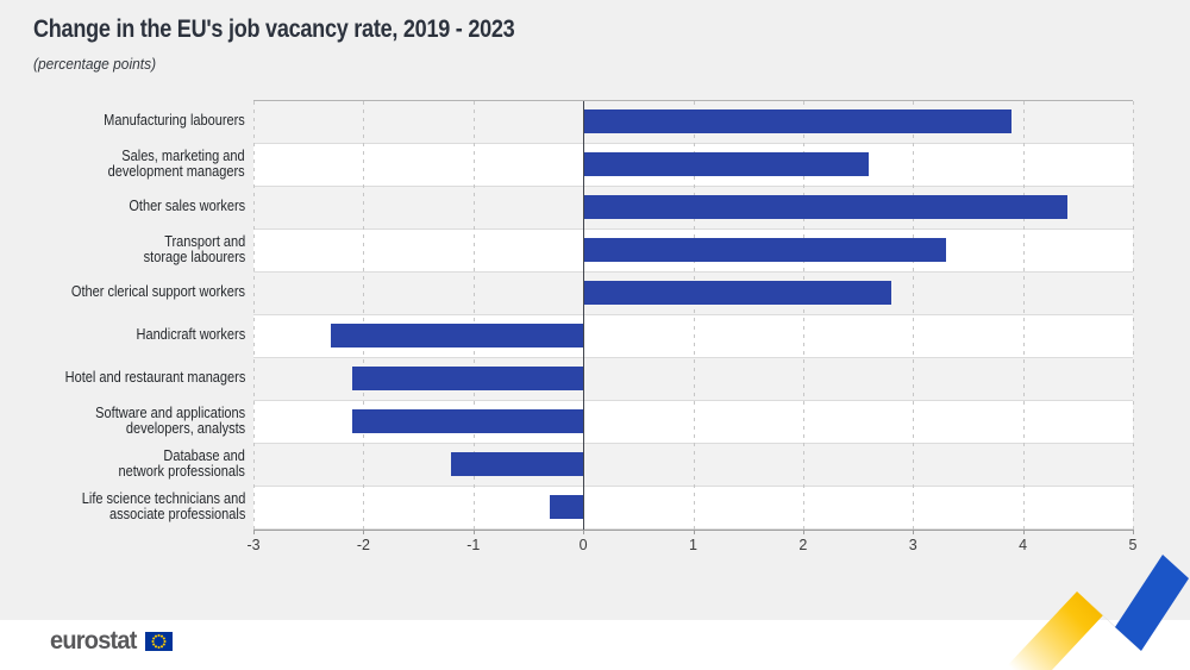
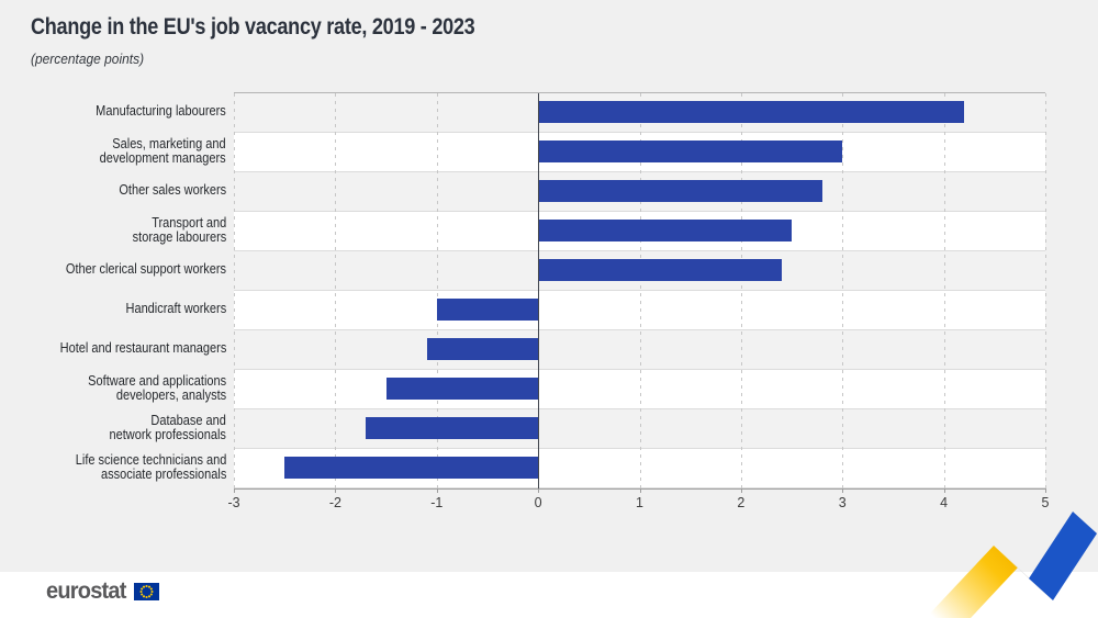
Manufacturing labourers: 3.9 -> 4.2
Sales, marketing and development managers: 2.6 -> 3.0
Other sales workers: 4.4 -> 2.8
Transport and storage labourers: 3.3 -> 2.5
Other clerical support workers: 2.8 -> 2.4
Handicraft workers: -2.3 -> -1.0
Hotel and restaurant managers: -2.1 -> -1.1
Software and applications developers, analysts: -2.1 -> -1.5
Database and network professionals: -1.2 -> -1.7
Life science technicians and associate professionals: -0.3 -> -2.5
